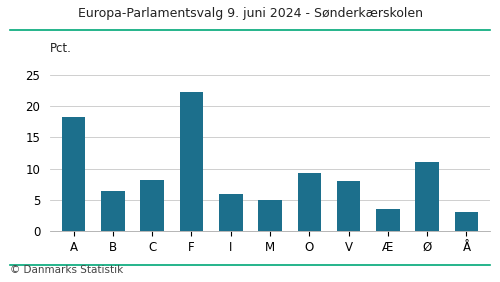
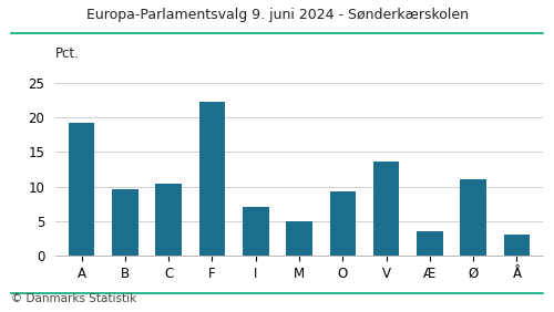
A: 18.3 -> 19.2
B: 6.5 -> 9.6
C: 8.1 -> 10.4
I: 6.0 -> 7.0
V: 8.0 -> 13.6
